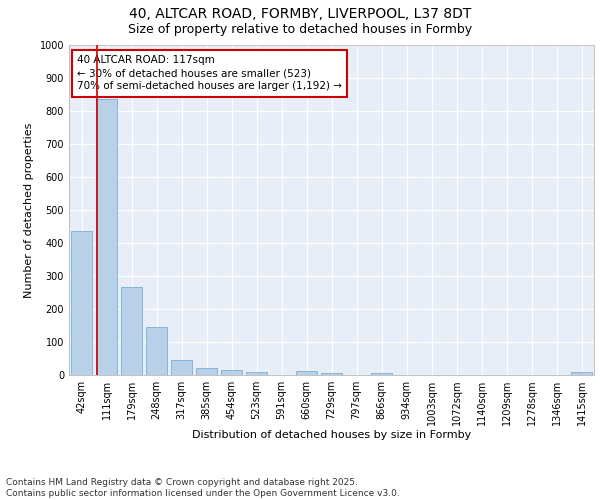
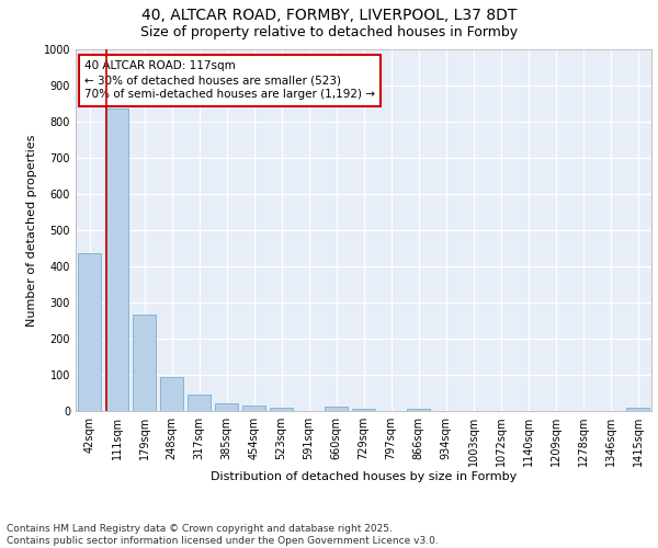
248sqm: 145 -> 95
